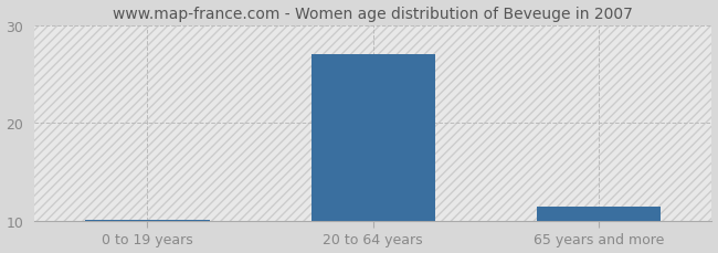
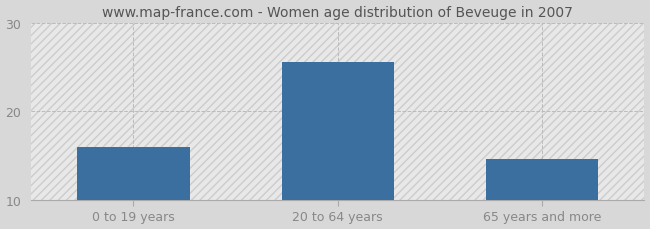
0 to 19 years: 10.1 -> 16.0
20 to 64 years: 27.0 -> 25.6
65 years and more: 11.5 -> 14.6
